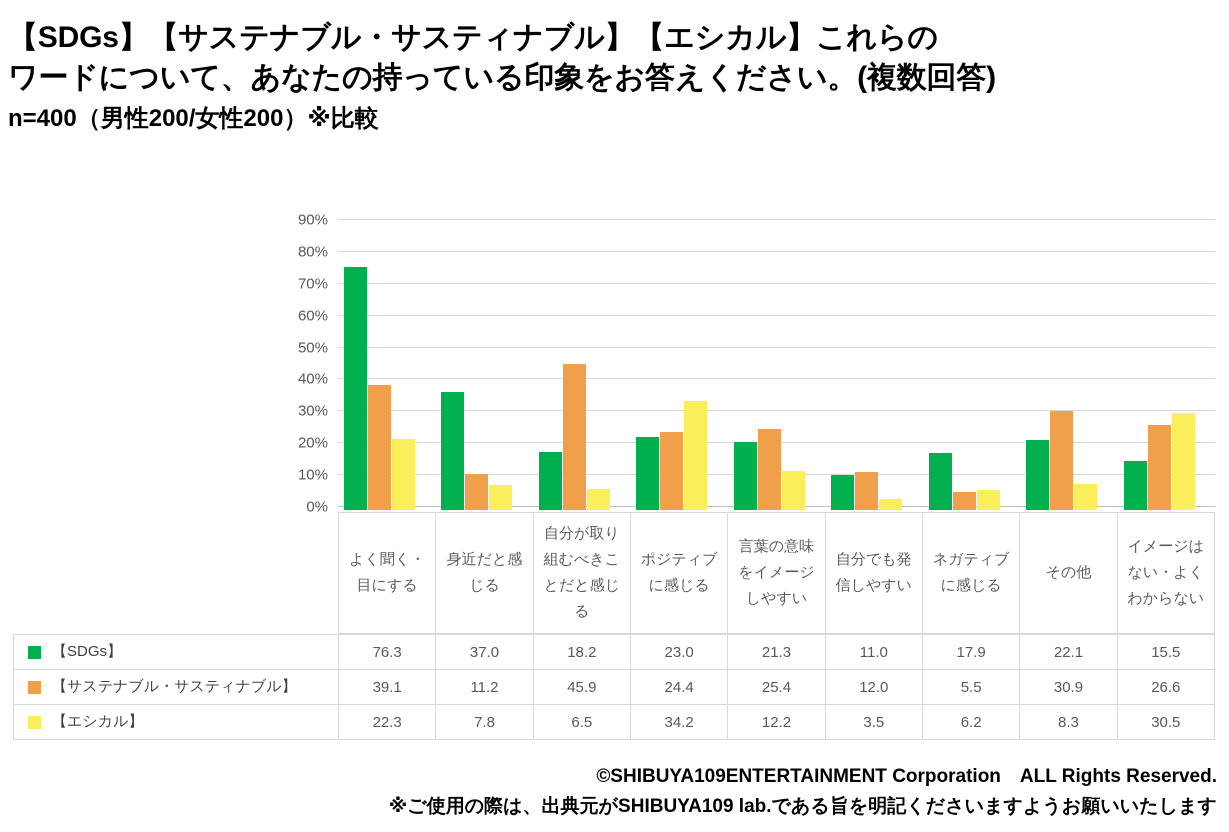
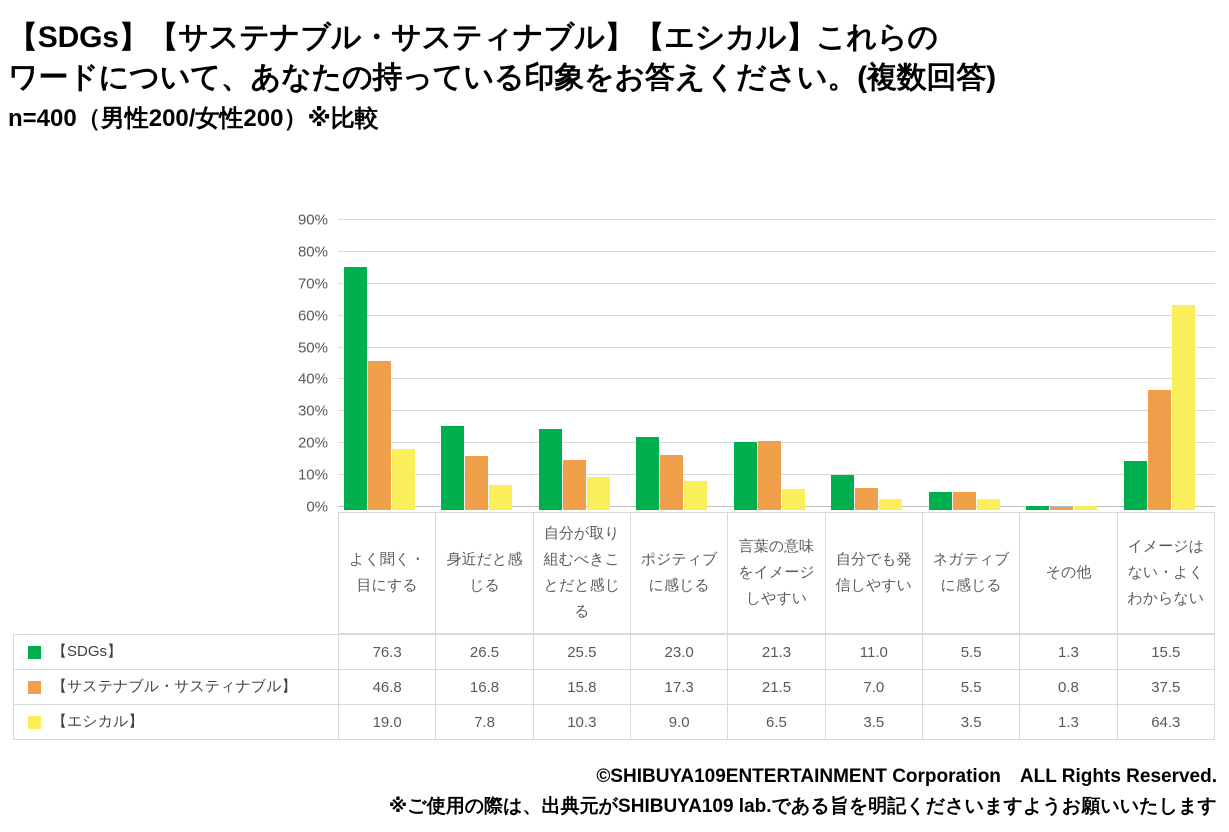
【サステナブル・サスティナブル】/よく聞く・目にする: 39.1 -> 46.8
【エシカル】/よく聞く・目にする: 22.3 -> 19.0
【SDGs】/身近だと感じる: 37.0 -> 26.5
【サステナブル・サスティナブル】/身近だと感じる: 11.2 -> 16.8
【SDGs】/自分が取り組むべきことだと感じる: 18.2 -> 25.5
【サステナブル・サスティナブル】/自分が取り組むべきことだと感じる: 45.9 -> 15.8
【エシカル】/自分が取り組むべきことだと感じる: 6.5 -> 10.3
【サステナブル・サスティナブル】/ポジティブに感じる: 24.4 -> 17.3
【エシカル】/ポジティブに感じる: 34.2 -> 9.0
【サステナブル・サスティナブル】/言葉の意味をイメージしやすい: 25.4 -> 21.5
【エシカル】/言葉の意味をイメージしやすい: 12.2 -> 6.5
【サステナブル・サスティナブル】/自分でも発信しやすい: 12.0 -> 7.0
【SDGs】/ネガティブに感じる: 17.9 -> 5.5
【エシカル】/ネガティブに感じる: 6.2 -> 3.5
【SDGs】/その他: 22.1 -> 1.3
【サステナブル・サスティナブル】/その他: 30.9 -> 0.8
【エシカル】/その他: 8.3 -> 1.3
【サステナブル・サスティナブル】/イメージはない・よくわからない: 26.6 -> 37.5
【エシカル】/イメージはない・よくわからない: 30.5 -> 64.3
